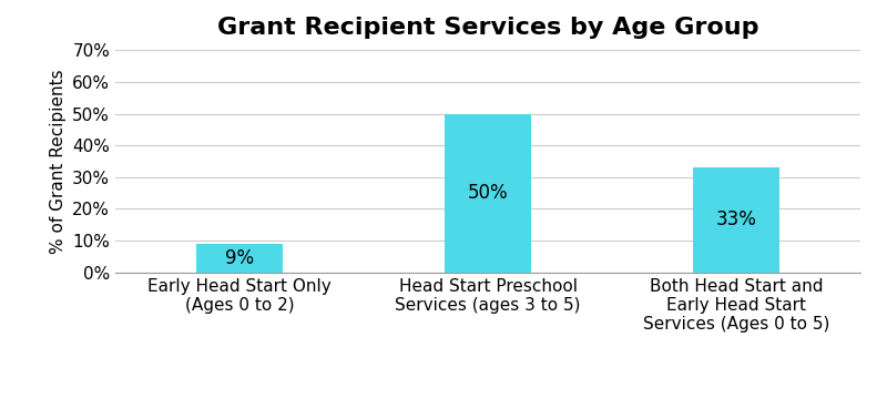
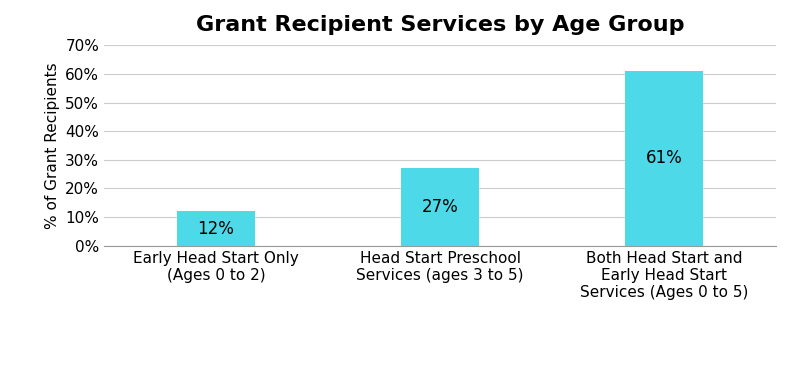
Early Head Start Only (Ages 0 to 2): 9% -> 12%
Head Start Preschool Services (ages 3 to 5): 50% -> 27%
Both Head Start and Early Head Start Services (Ages 0 to 5): 33% -> 61%
